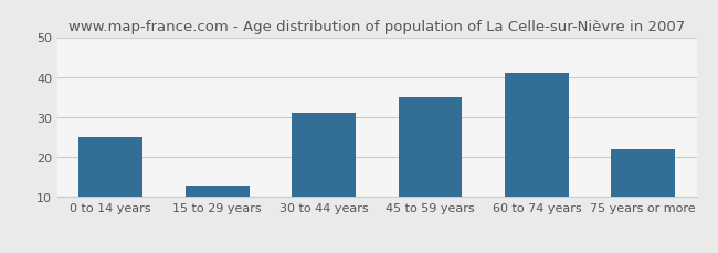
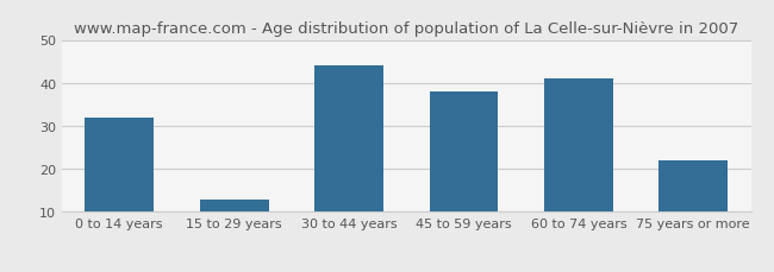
0 to 14 years: 25 -> 32
30 to 44 years: 31 -> 44
45 to 59 years: 35 -> 38
